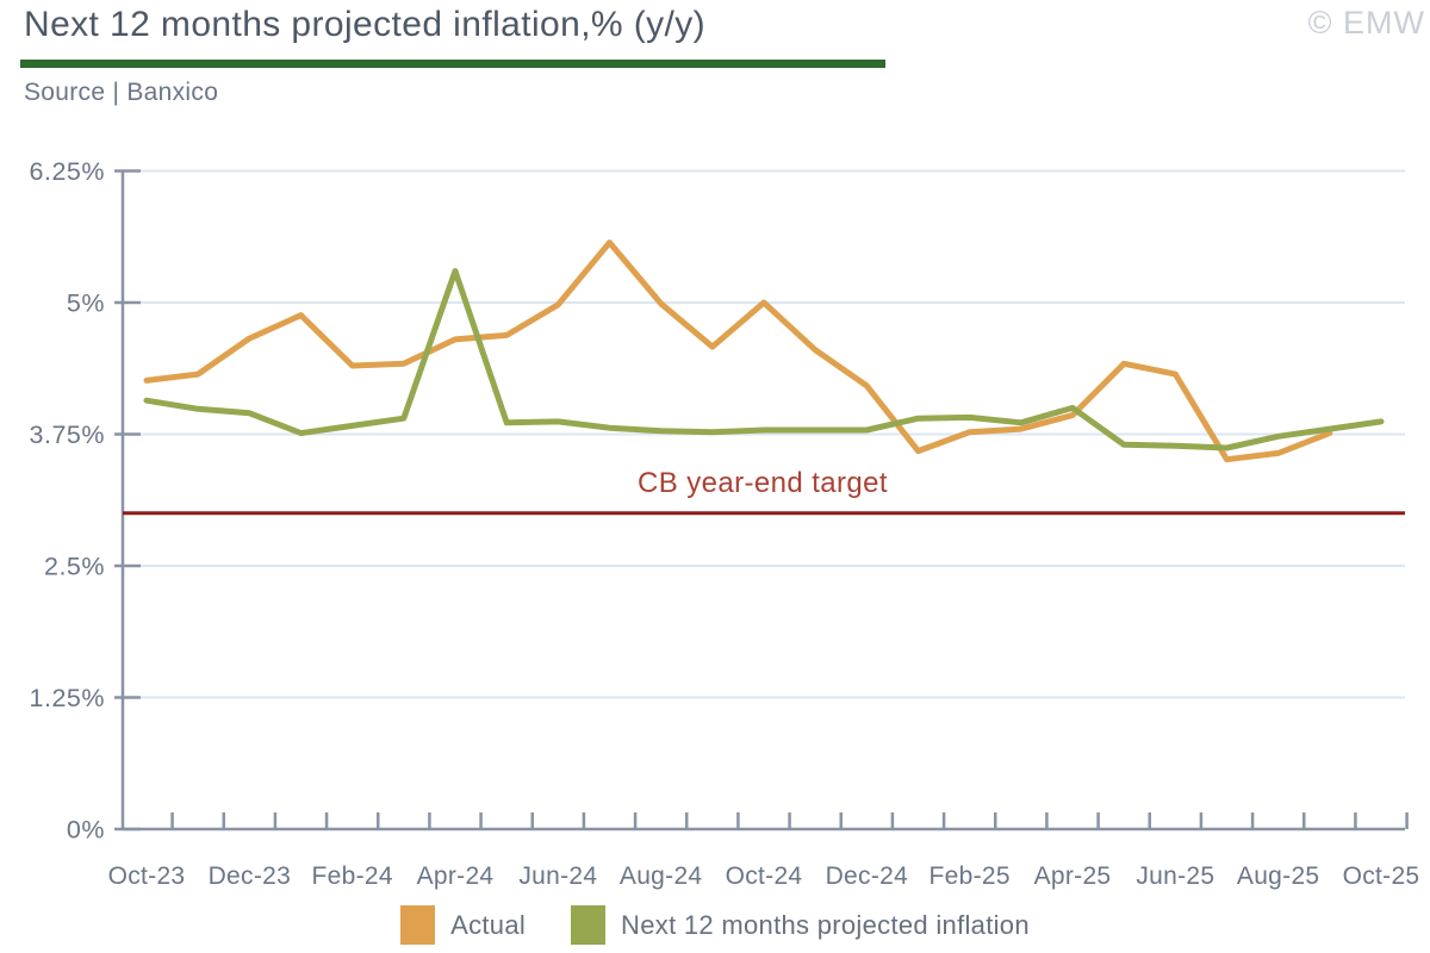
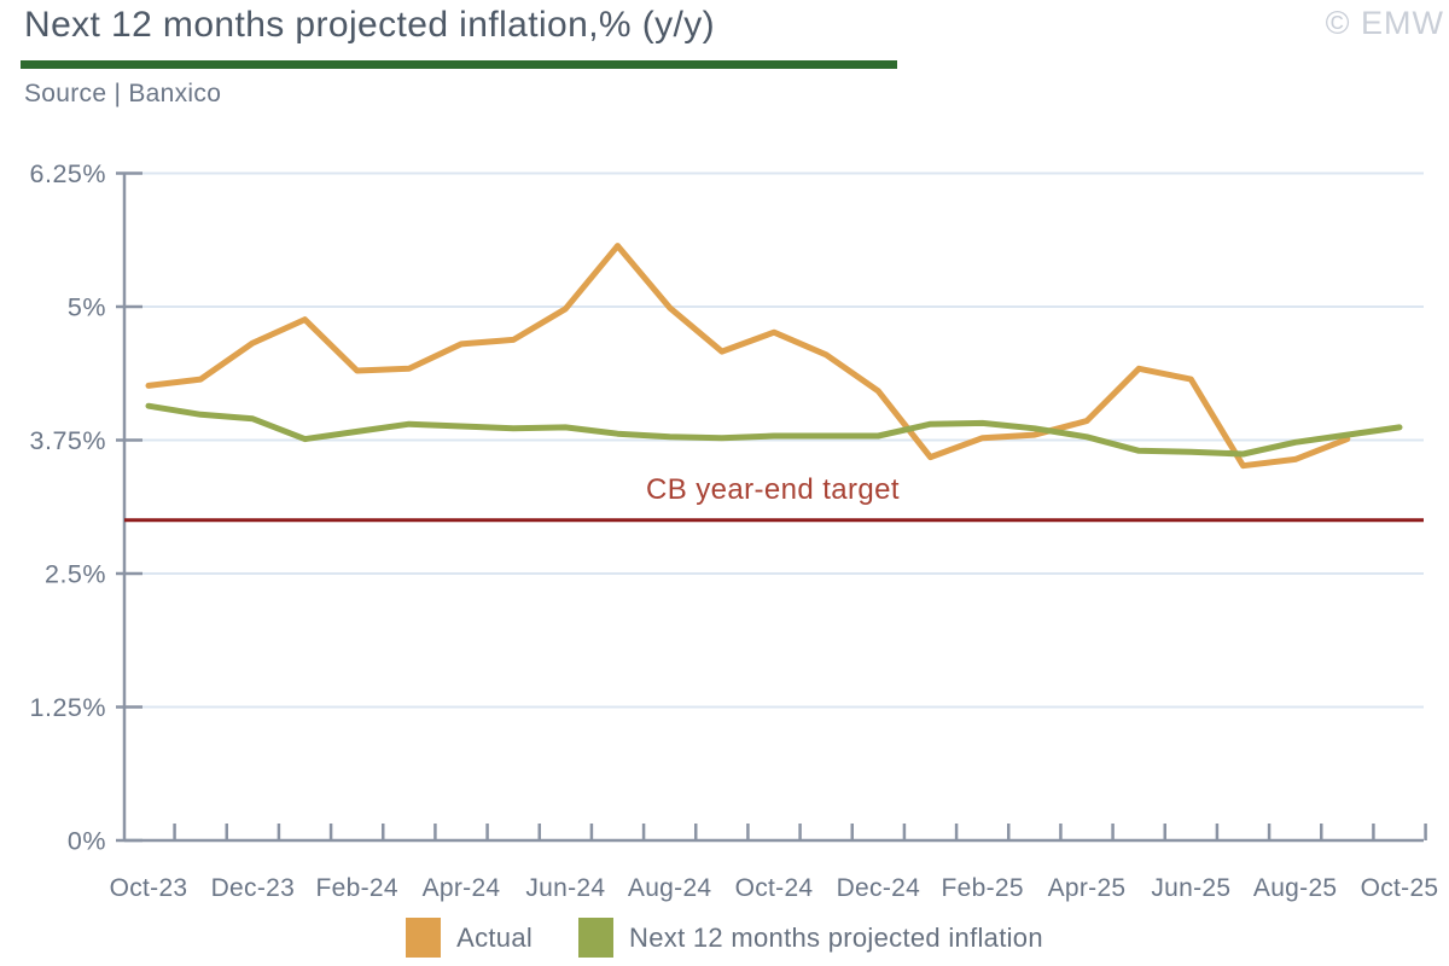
Next 12 months projected inflation/Apr-24: 5.3% -> 3.9%
Actual/Oct-24: 5.0% -> 4.8%
Next 12 months projected inflation/Apr-25: 4.0% -> 3.8%
